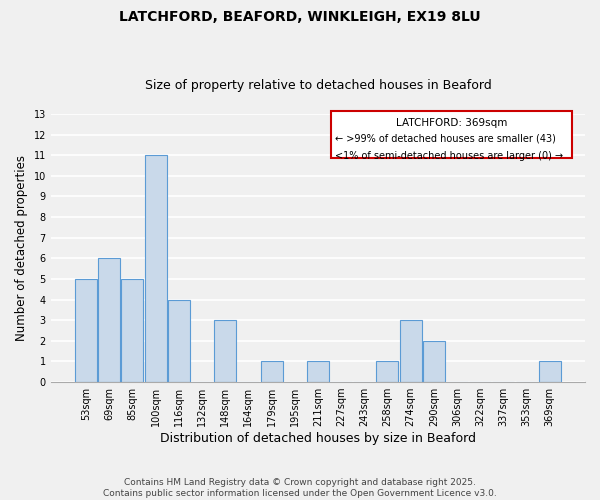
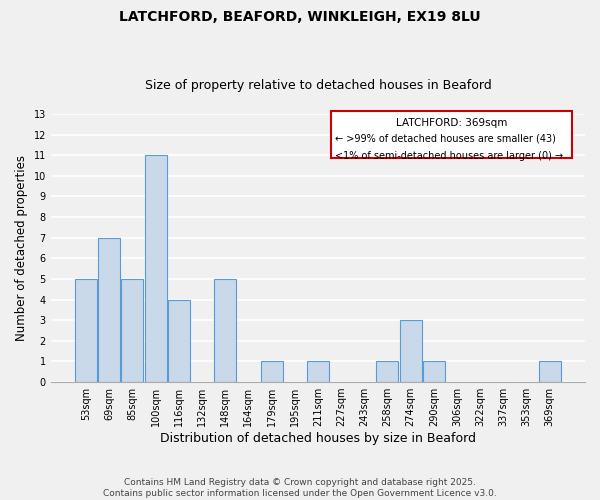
69sqm: 6 -> 7
148sqm: 3 -> 5
290sqm: 2 -> 1
